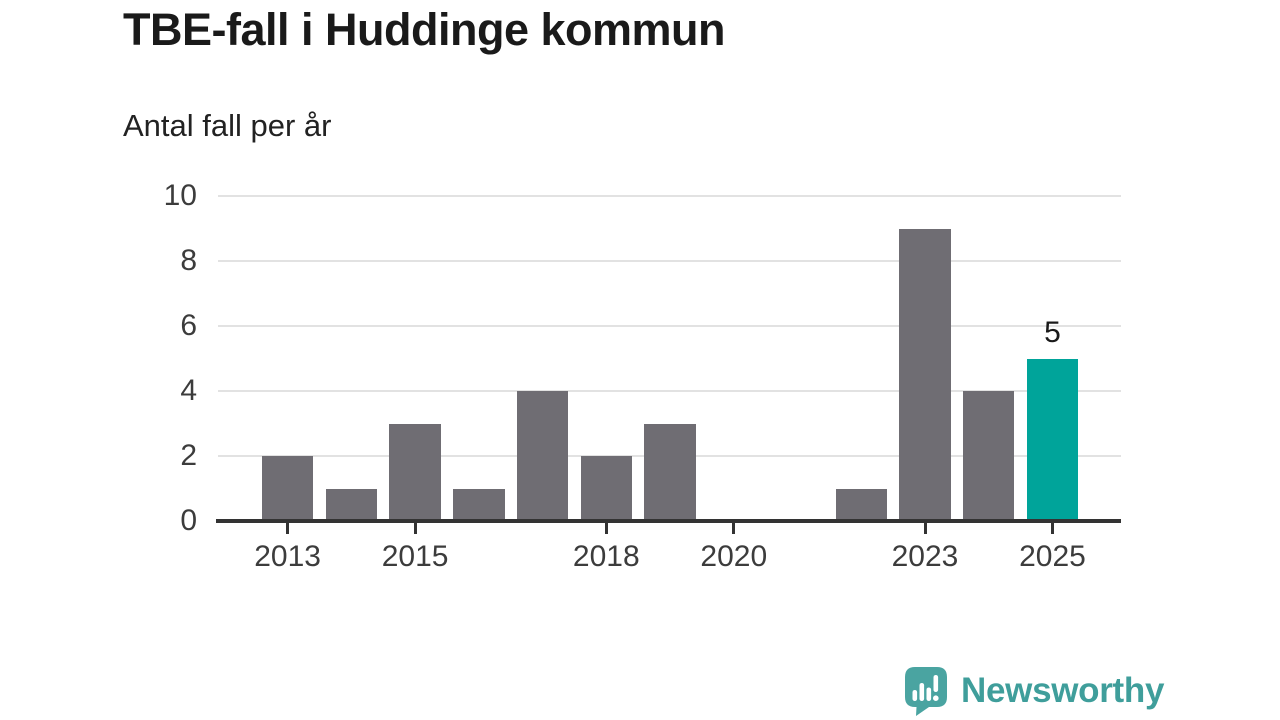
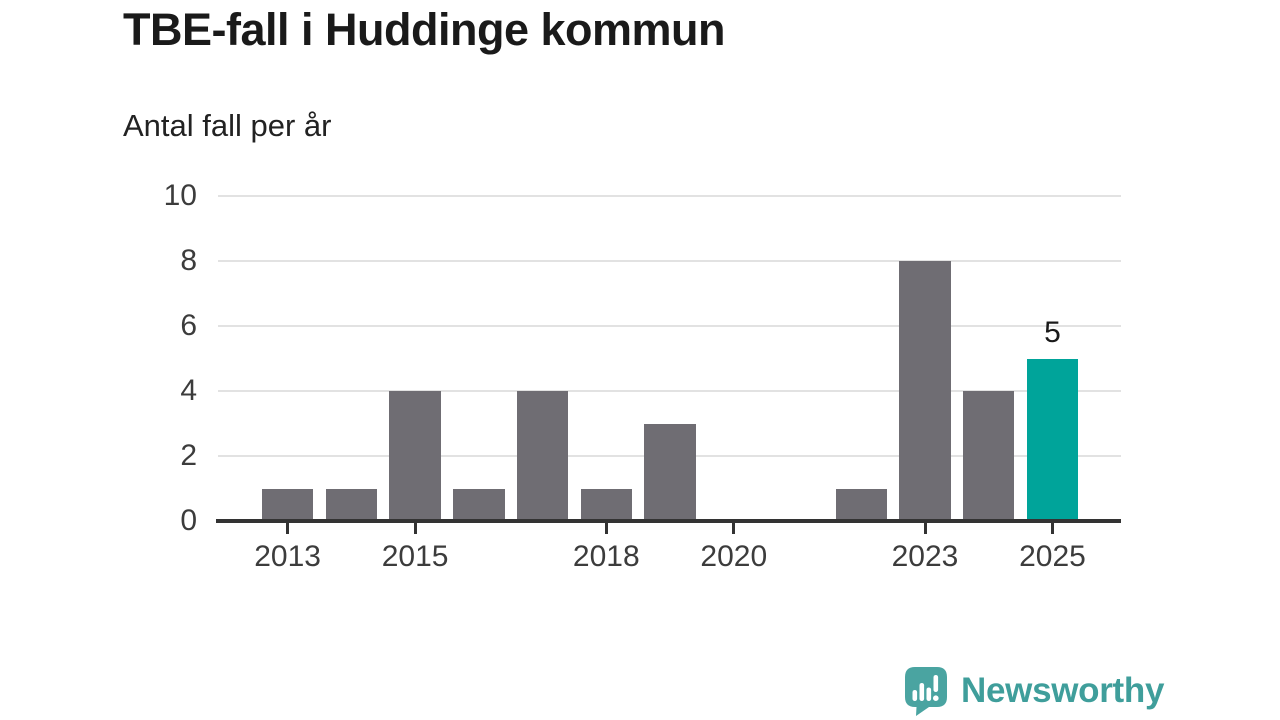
2013: 2 -> 1
2015: 3 -> 4
2018: 2 -> 1
2023: 9 -> 8
